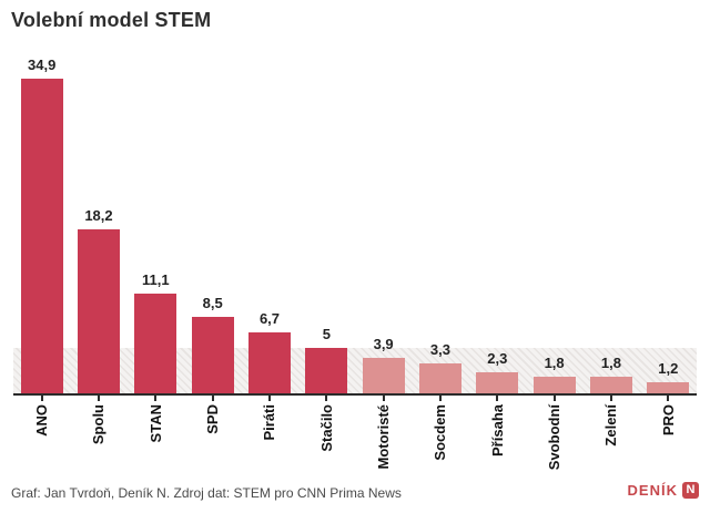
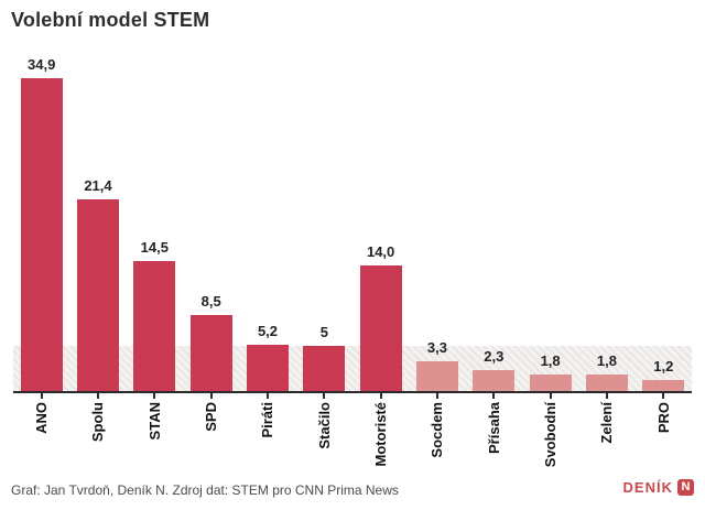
Spolu: 18,2 -> 21,4
STAN: 11,1 -> 14,5
Piráti: 6,7 -> 5,2
Motoristé: 3,9 -> 14,0
